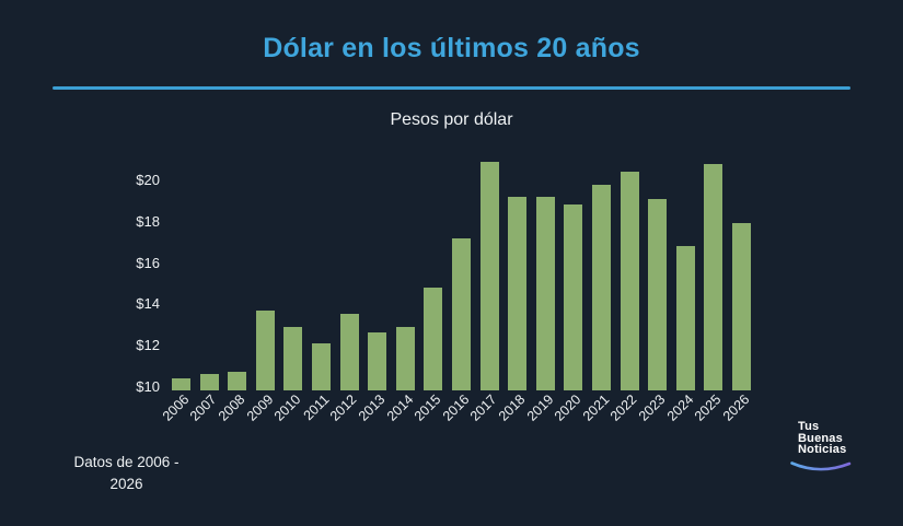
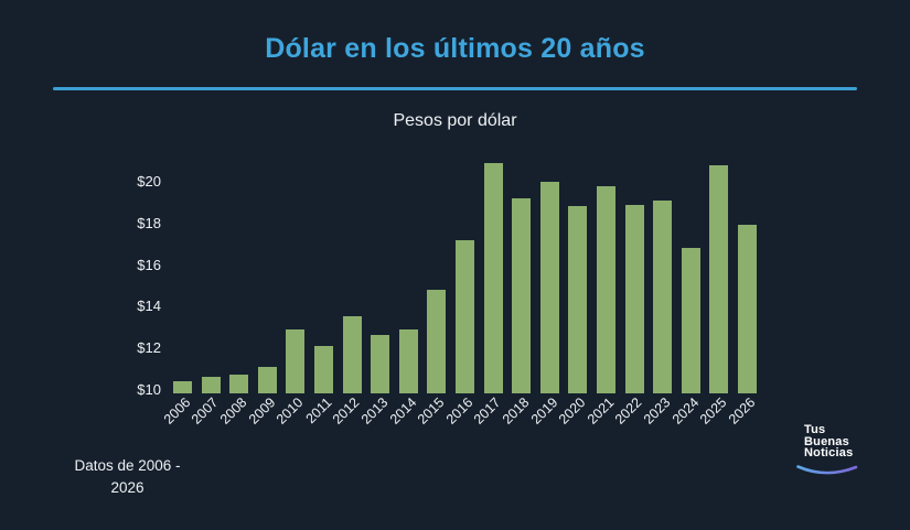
2009: $13.9 -> $11.3
2019: $19.4 -> $20.2
2022: $20.6 -> $19.1
